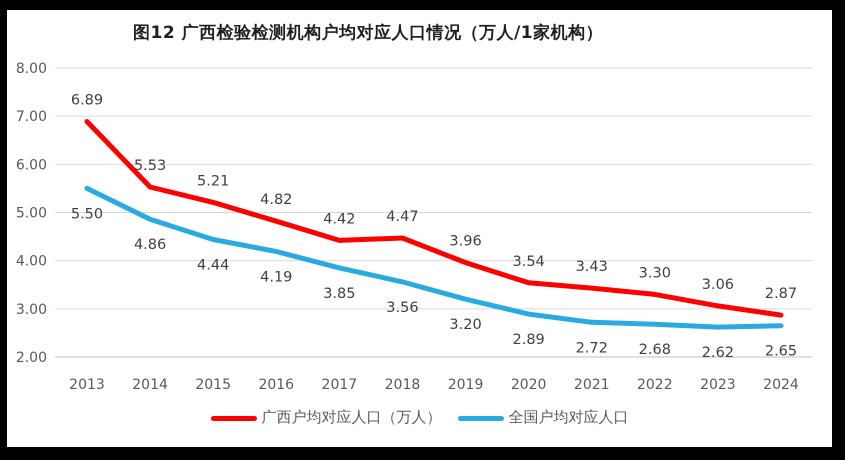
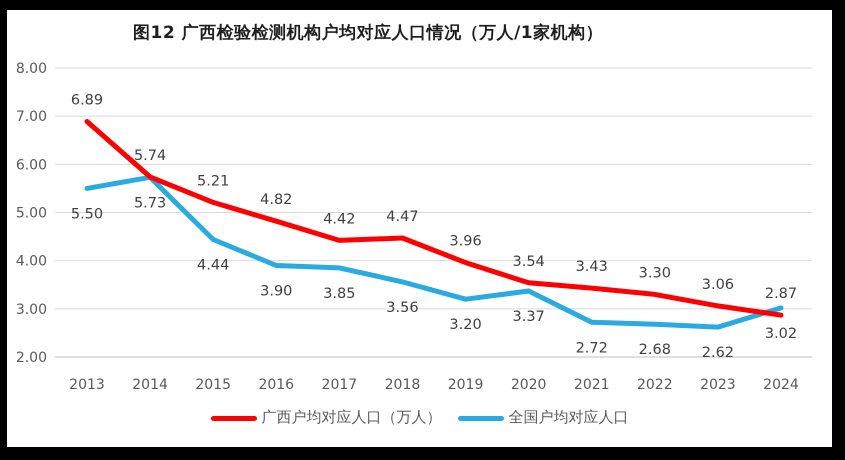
广西户均对应人口（万人）/2014: 5.53 -> 5.74
全国户均对应人口/2014: 4.86 -> 5.73
全国户均对应人口/2016: 4.19 -> 3.90
全国户均对应人口/2020: 2.89 -> 3.37
全国户均对应人口/2024: 2.65 -> 3.02
